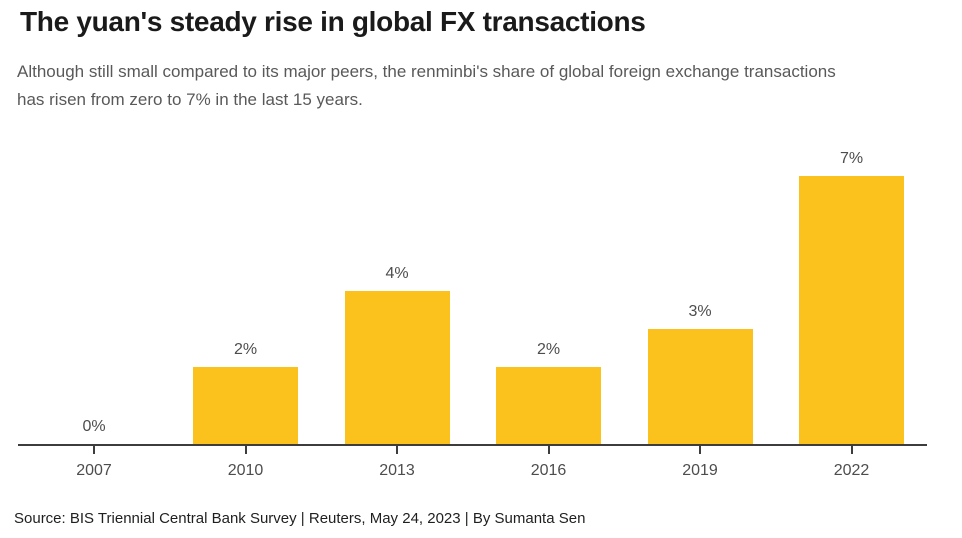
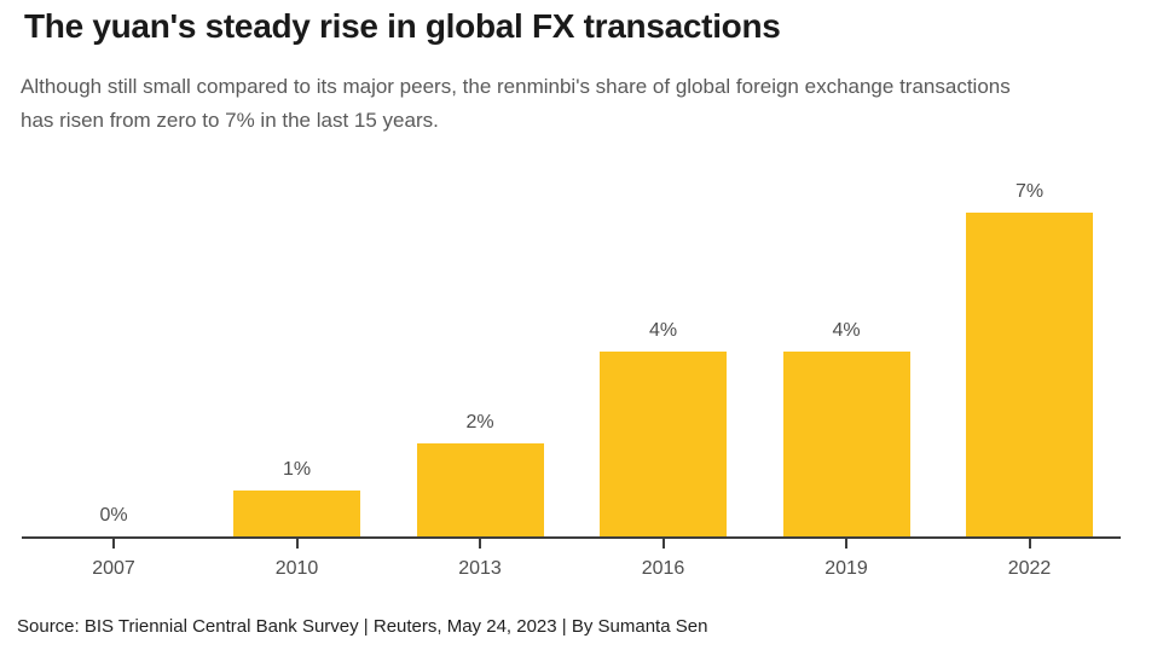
2010: 2% -> 1%
2013: 4% -> 2%
2016: 2% -> 4%
2019: 3% -> 4%
